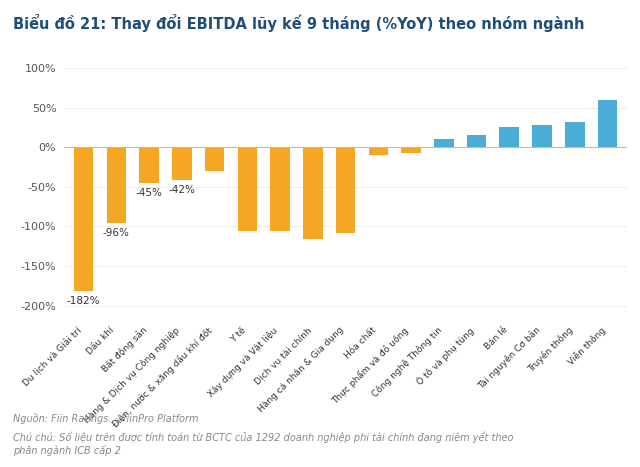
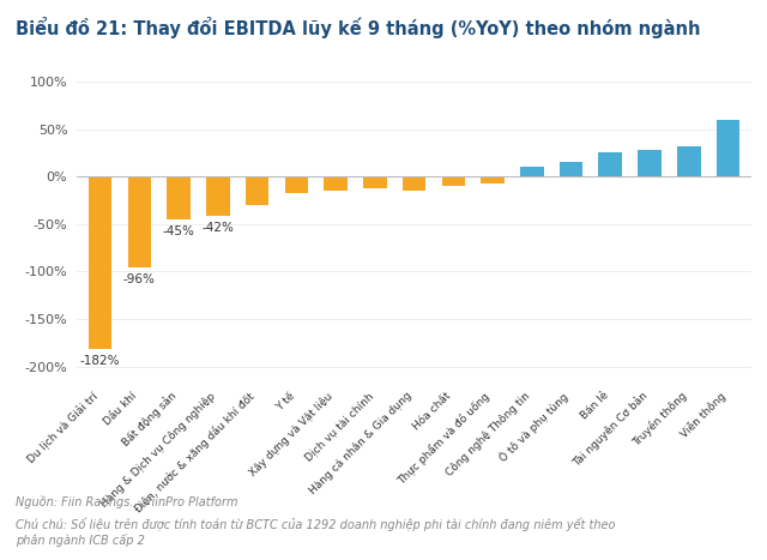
Y tế: -106% -> -18%
Xây dựng và Vật liệu: -106% -> -15%
Dịch vụ tài chính: -116% -> -12%
Hàng cá nhân & Gia dụng: -108% -> -15%
